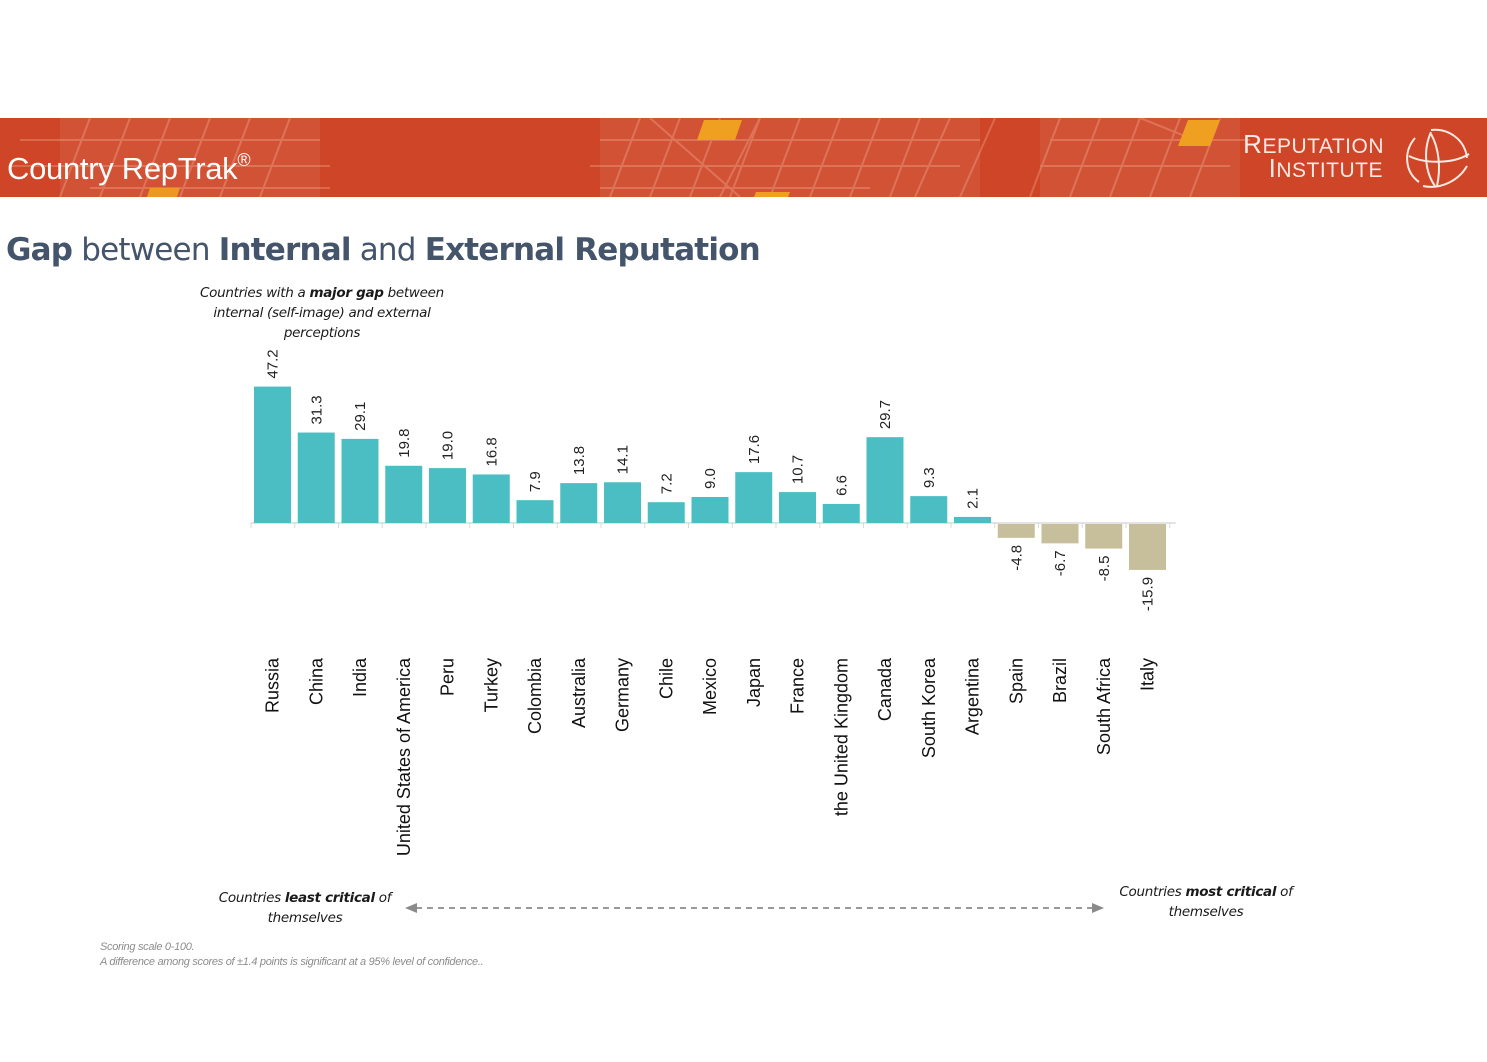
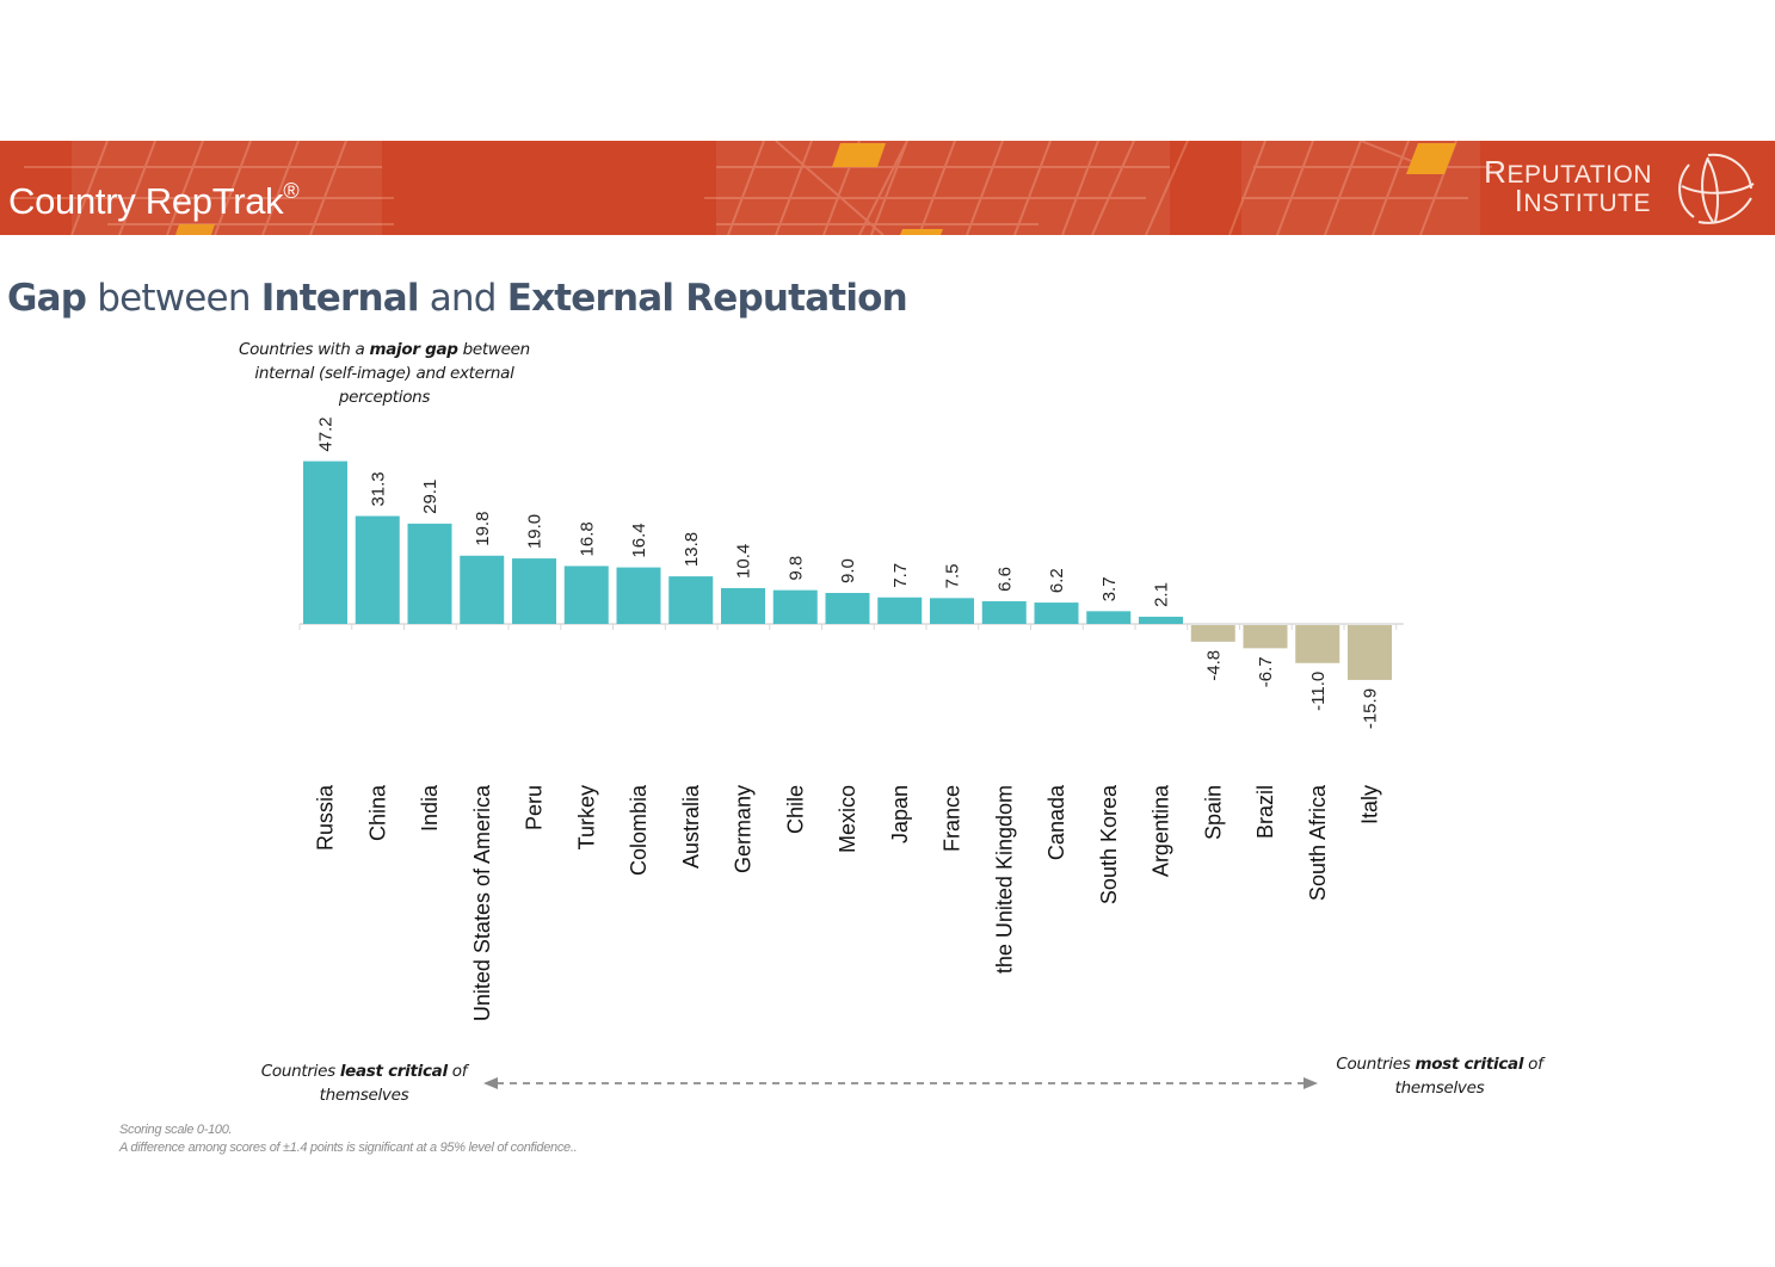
Colombia: 7.9 -> 16.4
Germany: 14.1 -> 10.4
Chile: 7.2 -> 9.8
Japan: 17.6 -> 7.7
France: 10.7 -> 7.5
Canada: 29.7 -> 6.2
South Korea: 9.3 -> 3.7
South Africa: -8.5 -> -11.0
